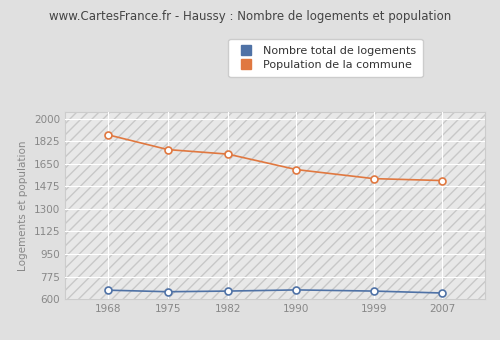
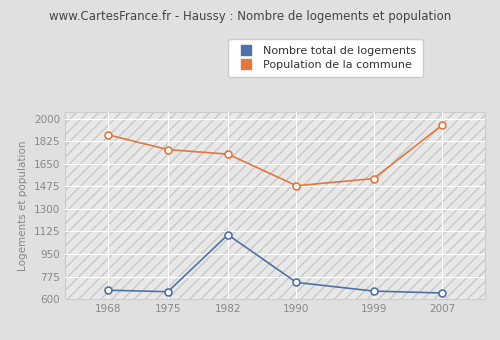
Nombre total de logements/1982: 660 -> 1100
Nombre total de logements/1990: 670 -> 730
Population de la commune/1990: 1600 -> 1480
Population de la commune/2007: 1520 -> 1950
